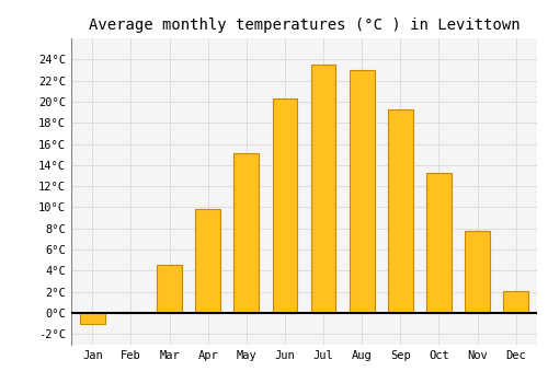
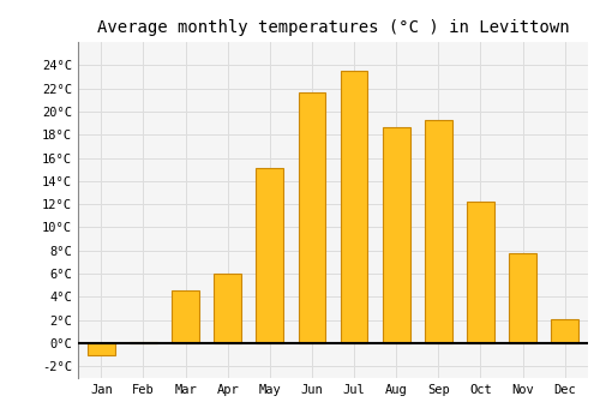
Apr: 9.8°C -> 6.0°C
Jun: 20.3°C -> 21.6°C
Aug: 23.0°C -> 18.6°C
Oct: 13.3°C -> 12.2°C
